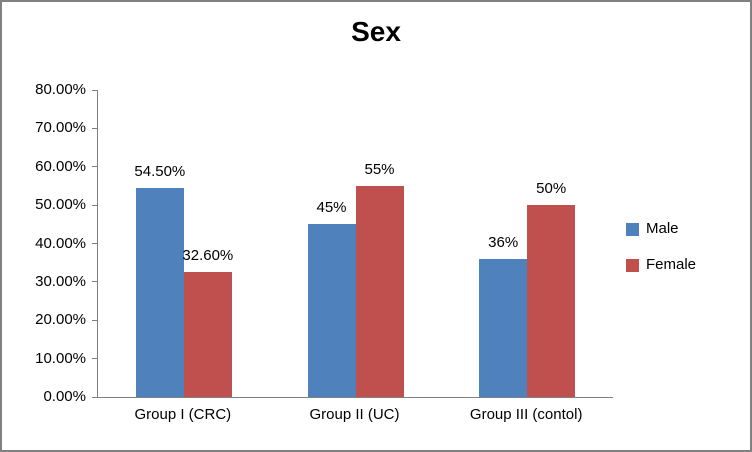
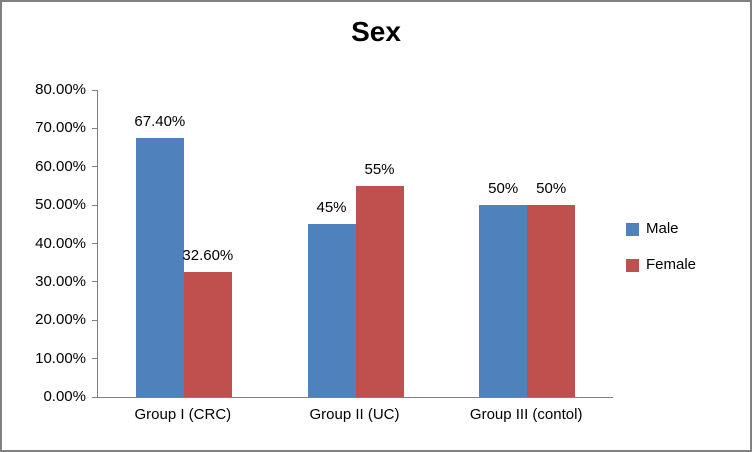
Male/Group I (CRC): 54.50% -> 67.40%
Male/Group III (contol): 36% -> 50%
